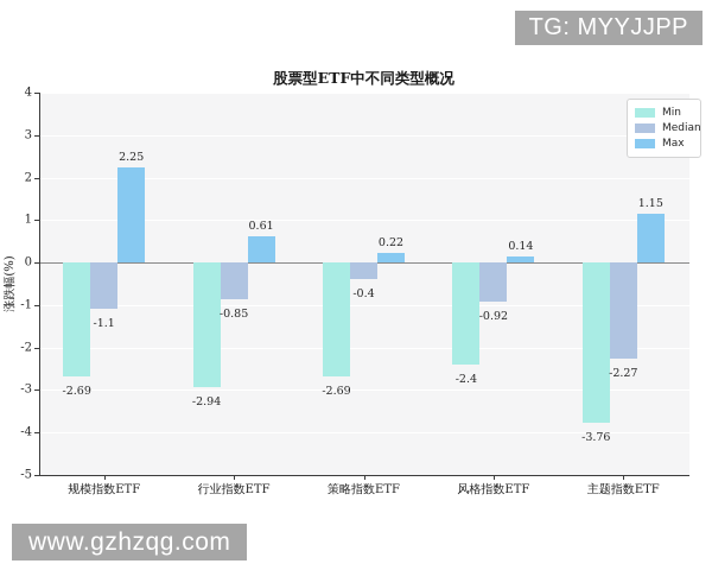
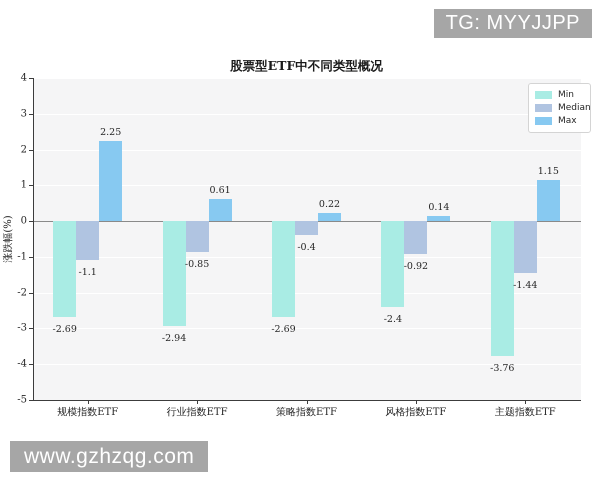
Median/主题指数ETF: -2.27 -> -1.44
